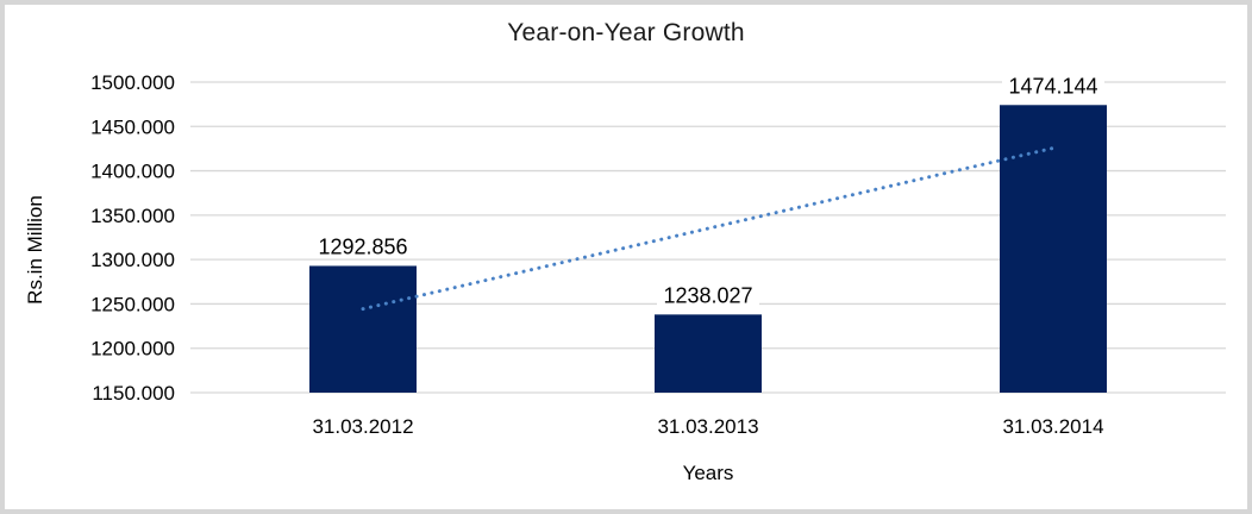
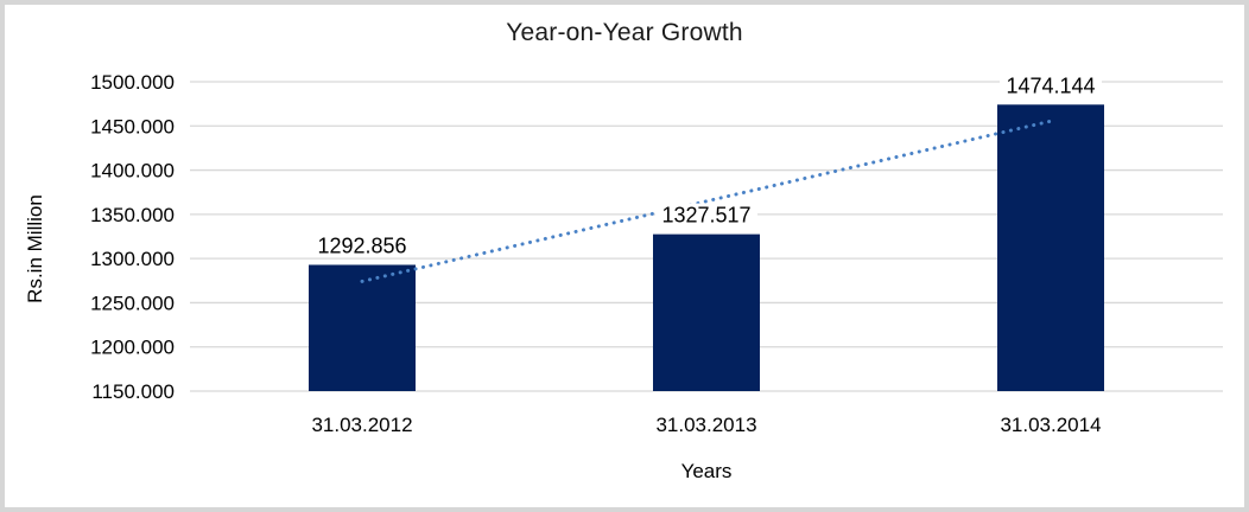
31.03.2013: 1238.027 -> 1327.517
